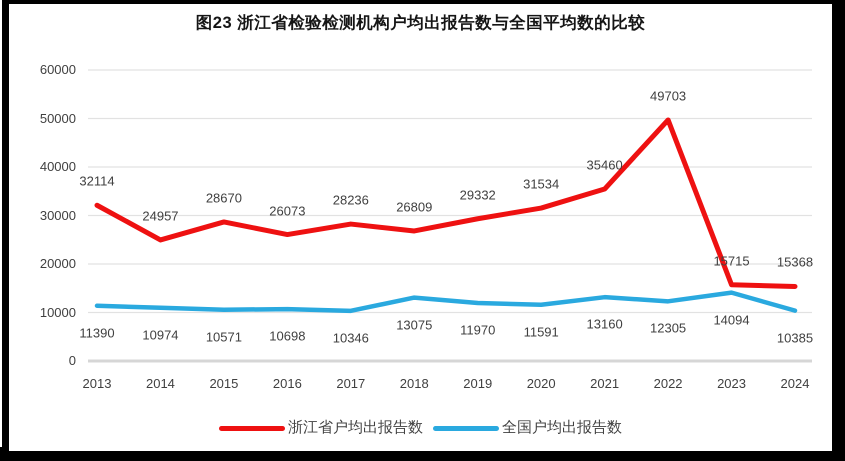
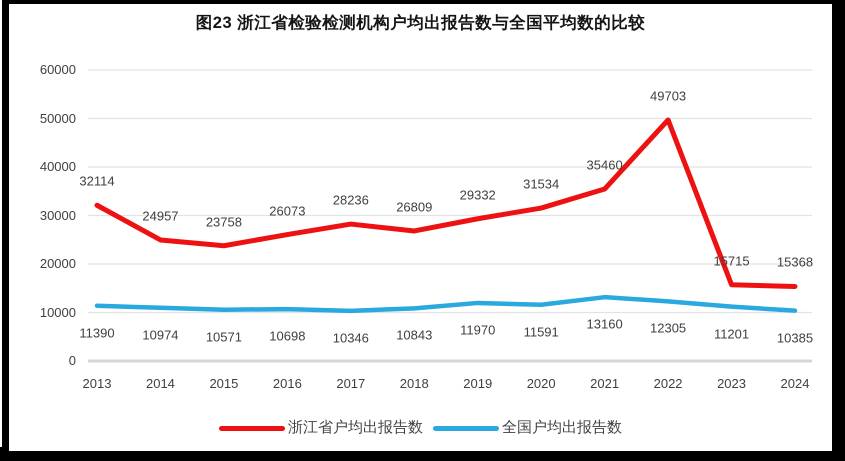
浙江省户均出报告数/2015: 28670 -> 23758
全国户均出报告数/2018: 13075 -> 10843
全国户均出报告数/2023: 14094 -> 11201
